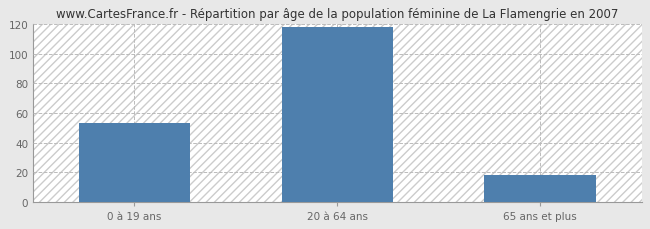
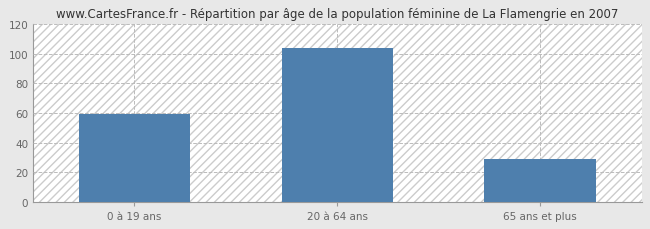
0 à 19 ans: 53 -> 59
20 à 64 ans: 118 -> 104
65 ans et plus: 18 -> 29
